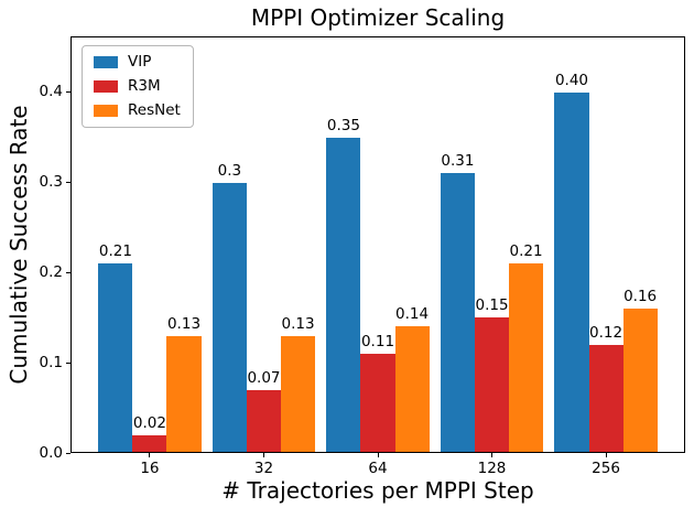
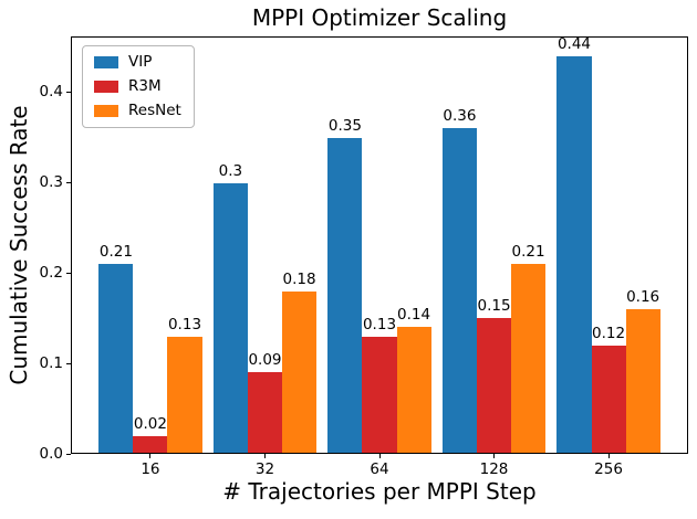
R3M/32: 0.07 -> 0.09
ResNet/32: 0.13 -> 0.18
R3M/64: 0.11 -> 0.13
VIP/128: 0.31 -> 0.36
VIP/256: 0.40 -> 0.44
